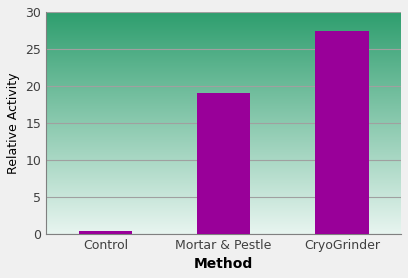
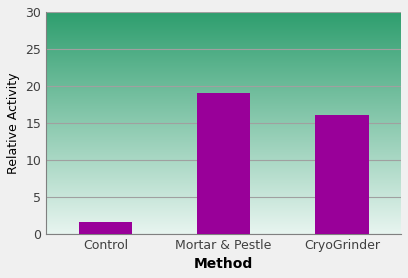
Control: 0.3 -> 1.6
CryoGrinder: 27.4 -> 16.0
